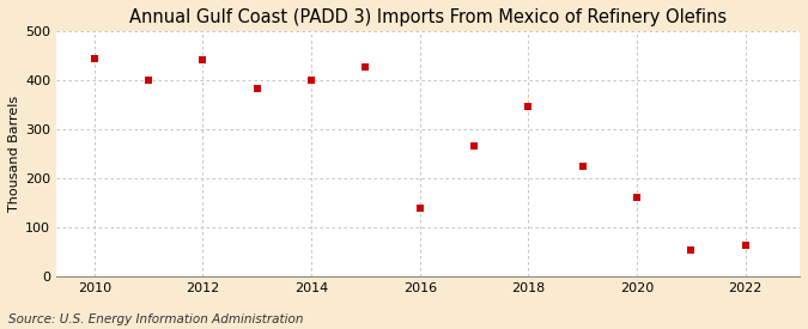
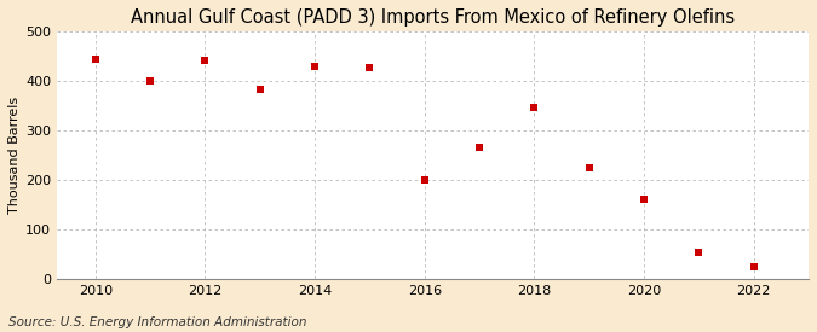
2014: 400 -> 430
2016: 140 -> 201
2022: 65 -> 25
